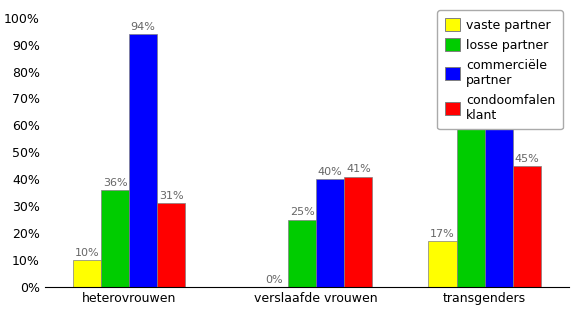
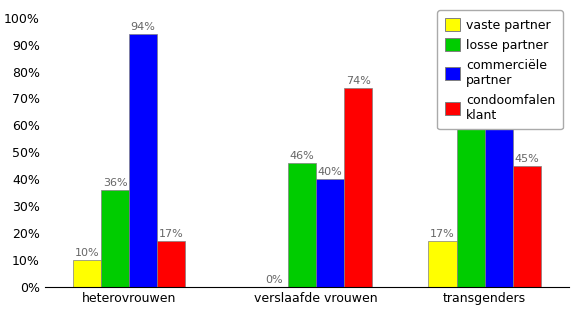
condoomfalen klant/heterovrouwen: 31% -> 17%
losse partner/verslaafde vrouwen: 25% -> 46%
condoomfalen klant/verslaafde vrouwen: 41% -> 74%
